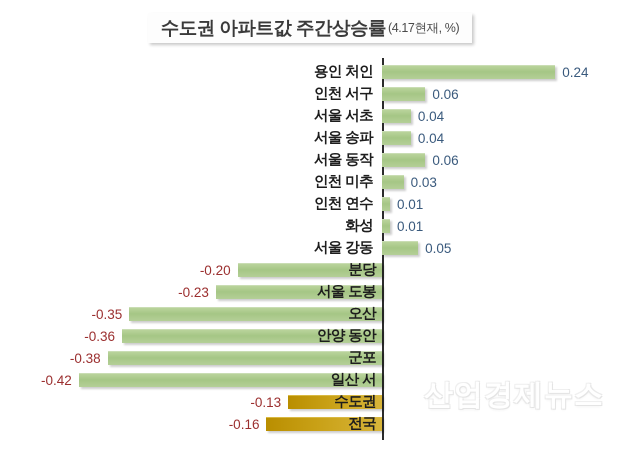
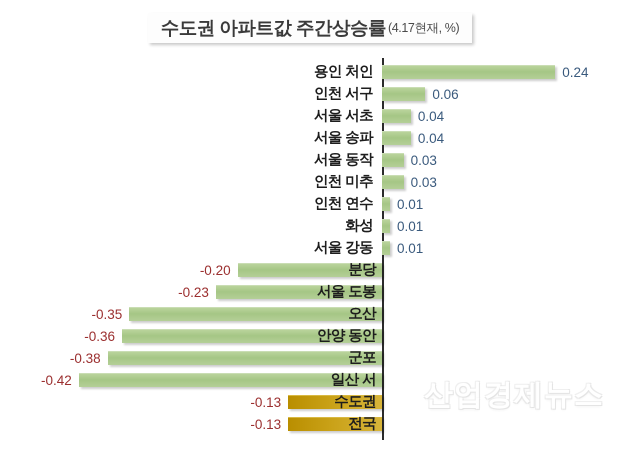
서울 동작: 0.06 -> 0.03
서울 강동: 0.05 -> 0.01
전국: -0.16 -> -0.13
